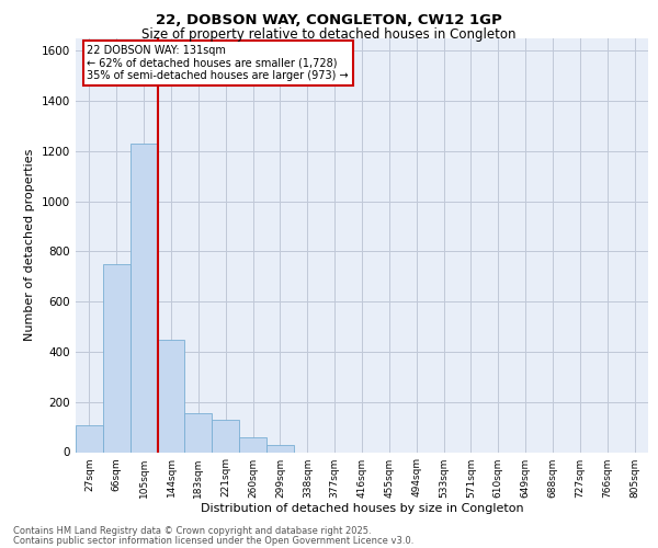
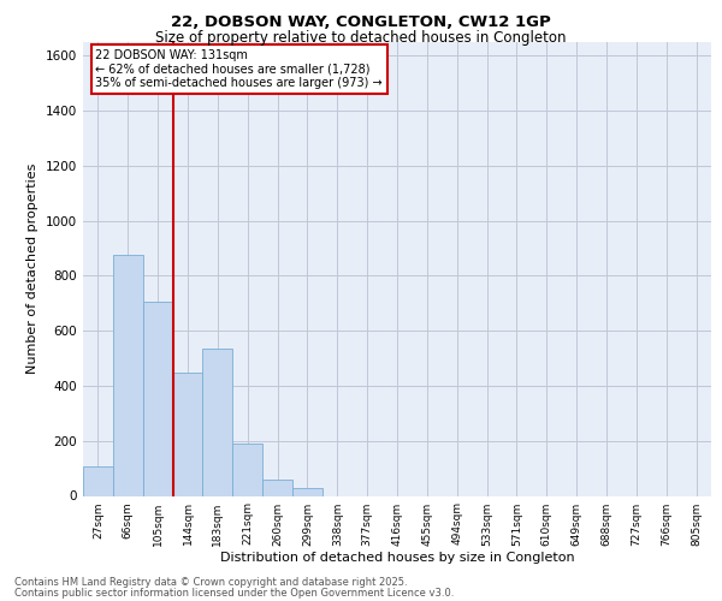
66sqm: 750 -> 875
105sqm: 1230 -> 705
183sqm: 155 -> 535
221sqm: 130 -> 190
